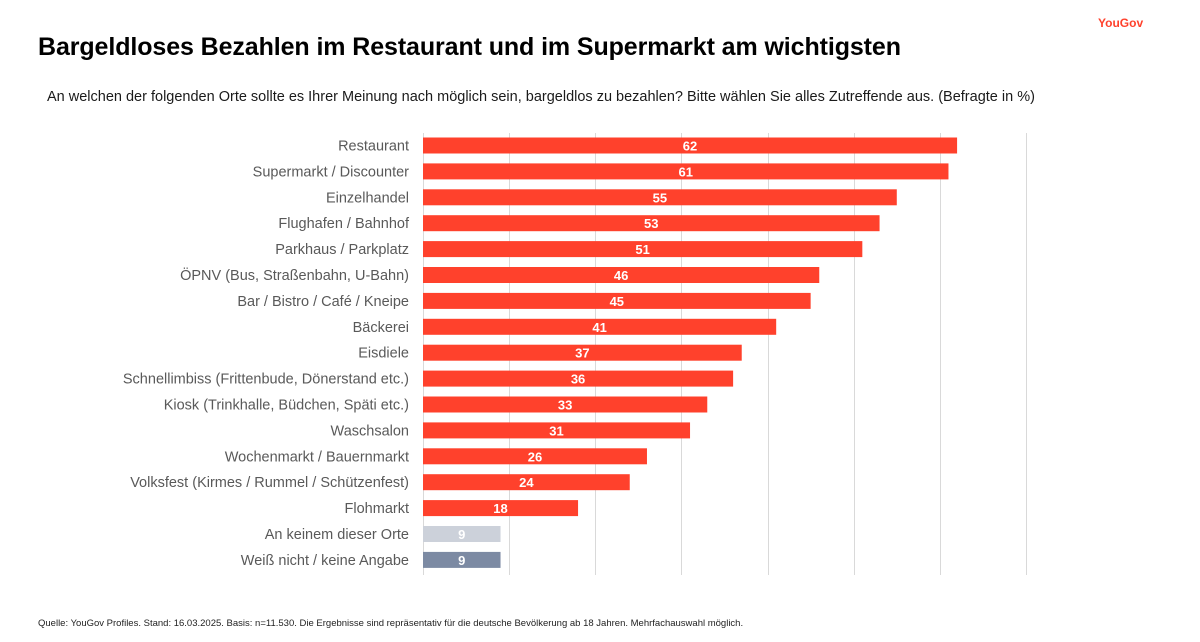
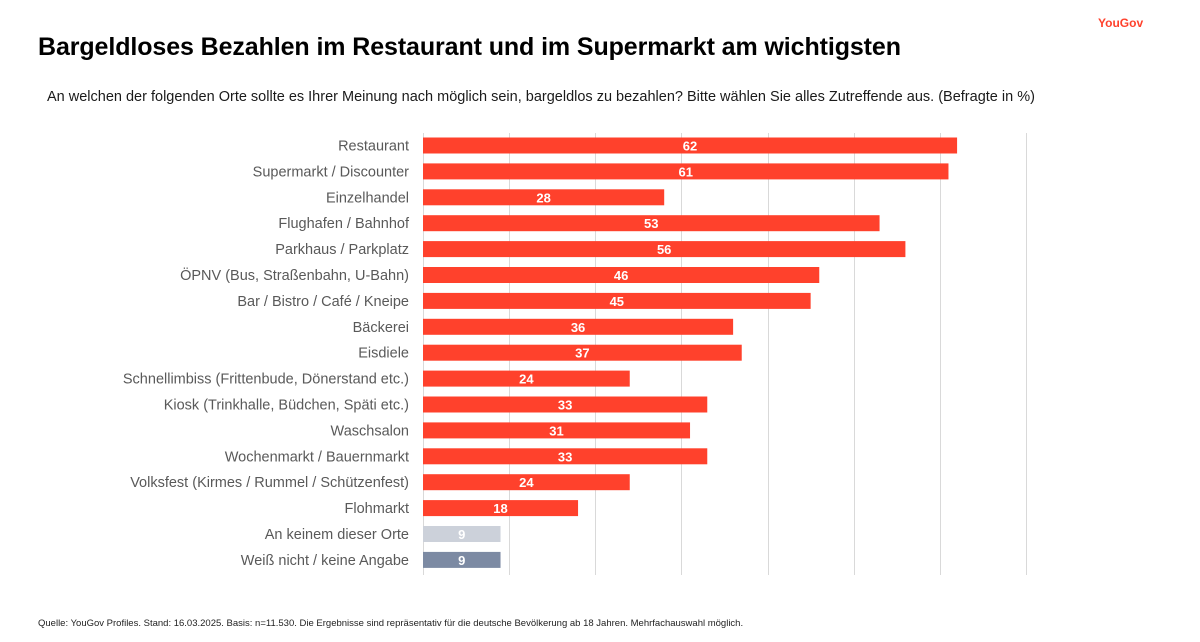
Einzelhandel: 55 -> 28
Parkhaus / Parkplatz: 51 -> 56
Bäckerei: 41 -> 36
Schnellimbiss (Frittenbude, Dönerstand etc.): 36 -> 24
Wochenmarkt / Bauernmarkt: 26 -> 33
